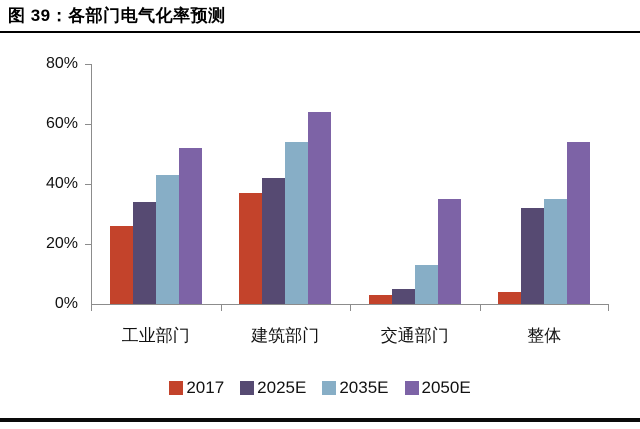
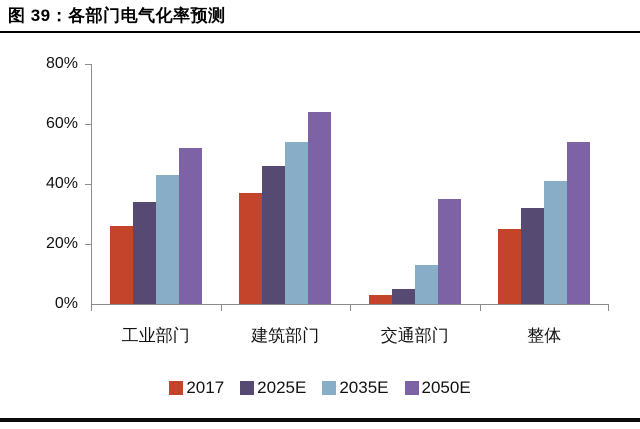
2025E/建筑部门: 42% -> 46%
2017/整体: 4% -> 25%
2035E/整体: 35% -> 41%
